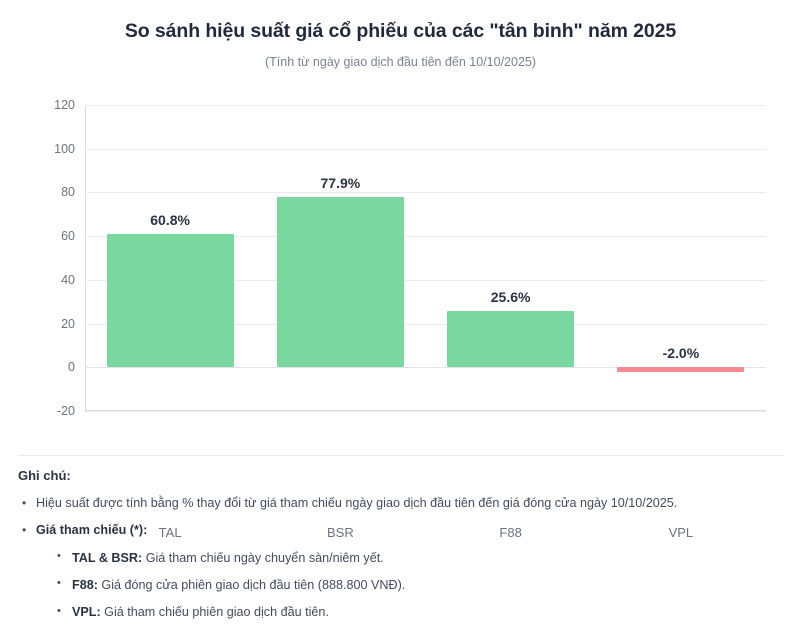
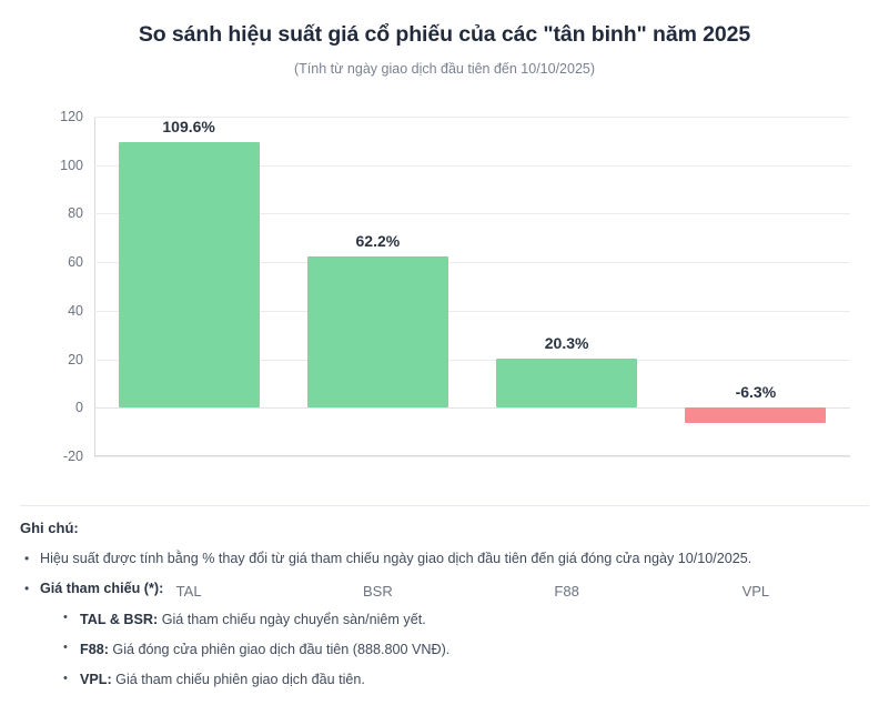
TAL: 60.8% -> 109.6%
BSR: 77.9% -> 62.2%
F88: 25.6% -> 20.3%
VPL: -2.0% -> -6.3%
